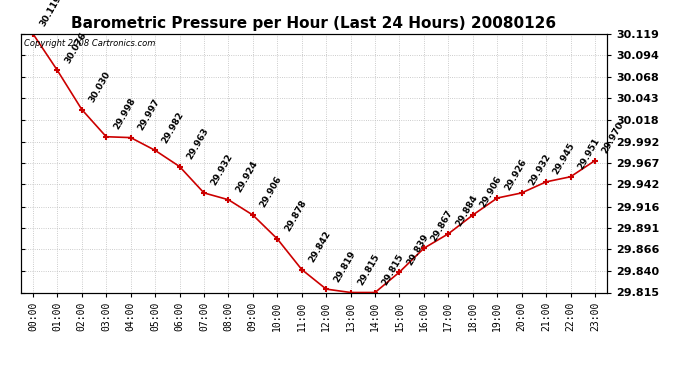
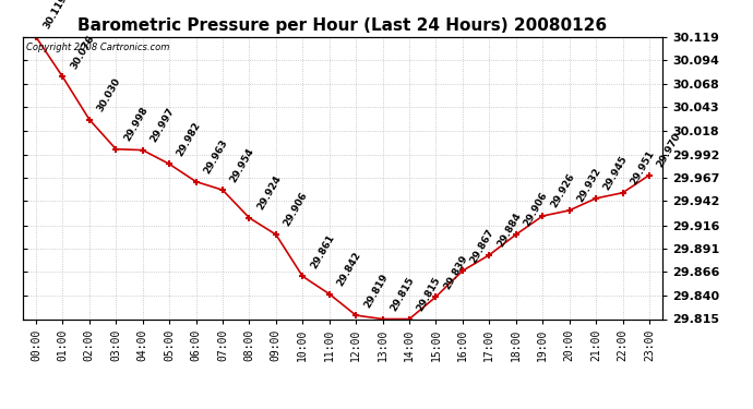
07:00: 29.932 -> 29.954
10:00: 29.878 -> 29.861
